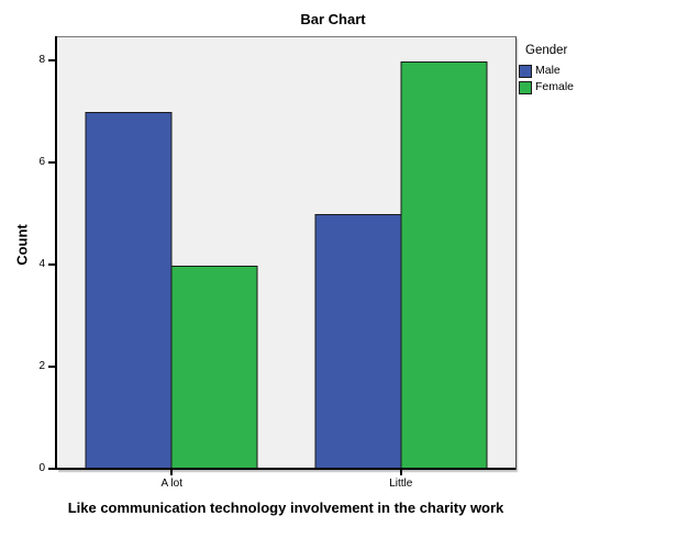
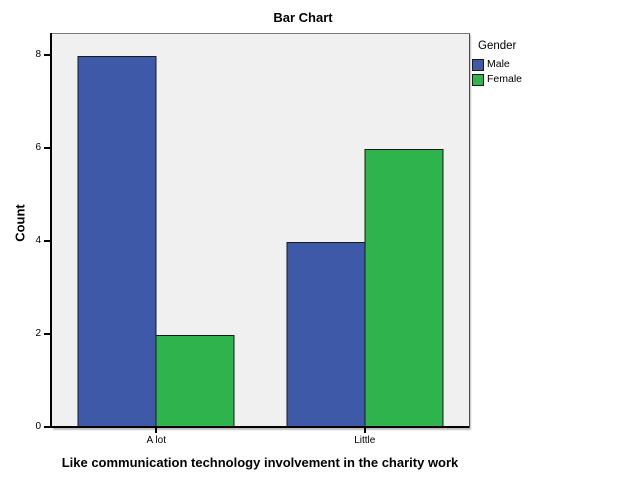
Male/A lot: 7 -> 8
Female/A lot: 4 -> 2
Male/Little: 5 -> 4
Female/Little: 8 -> 6
